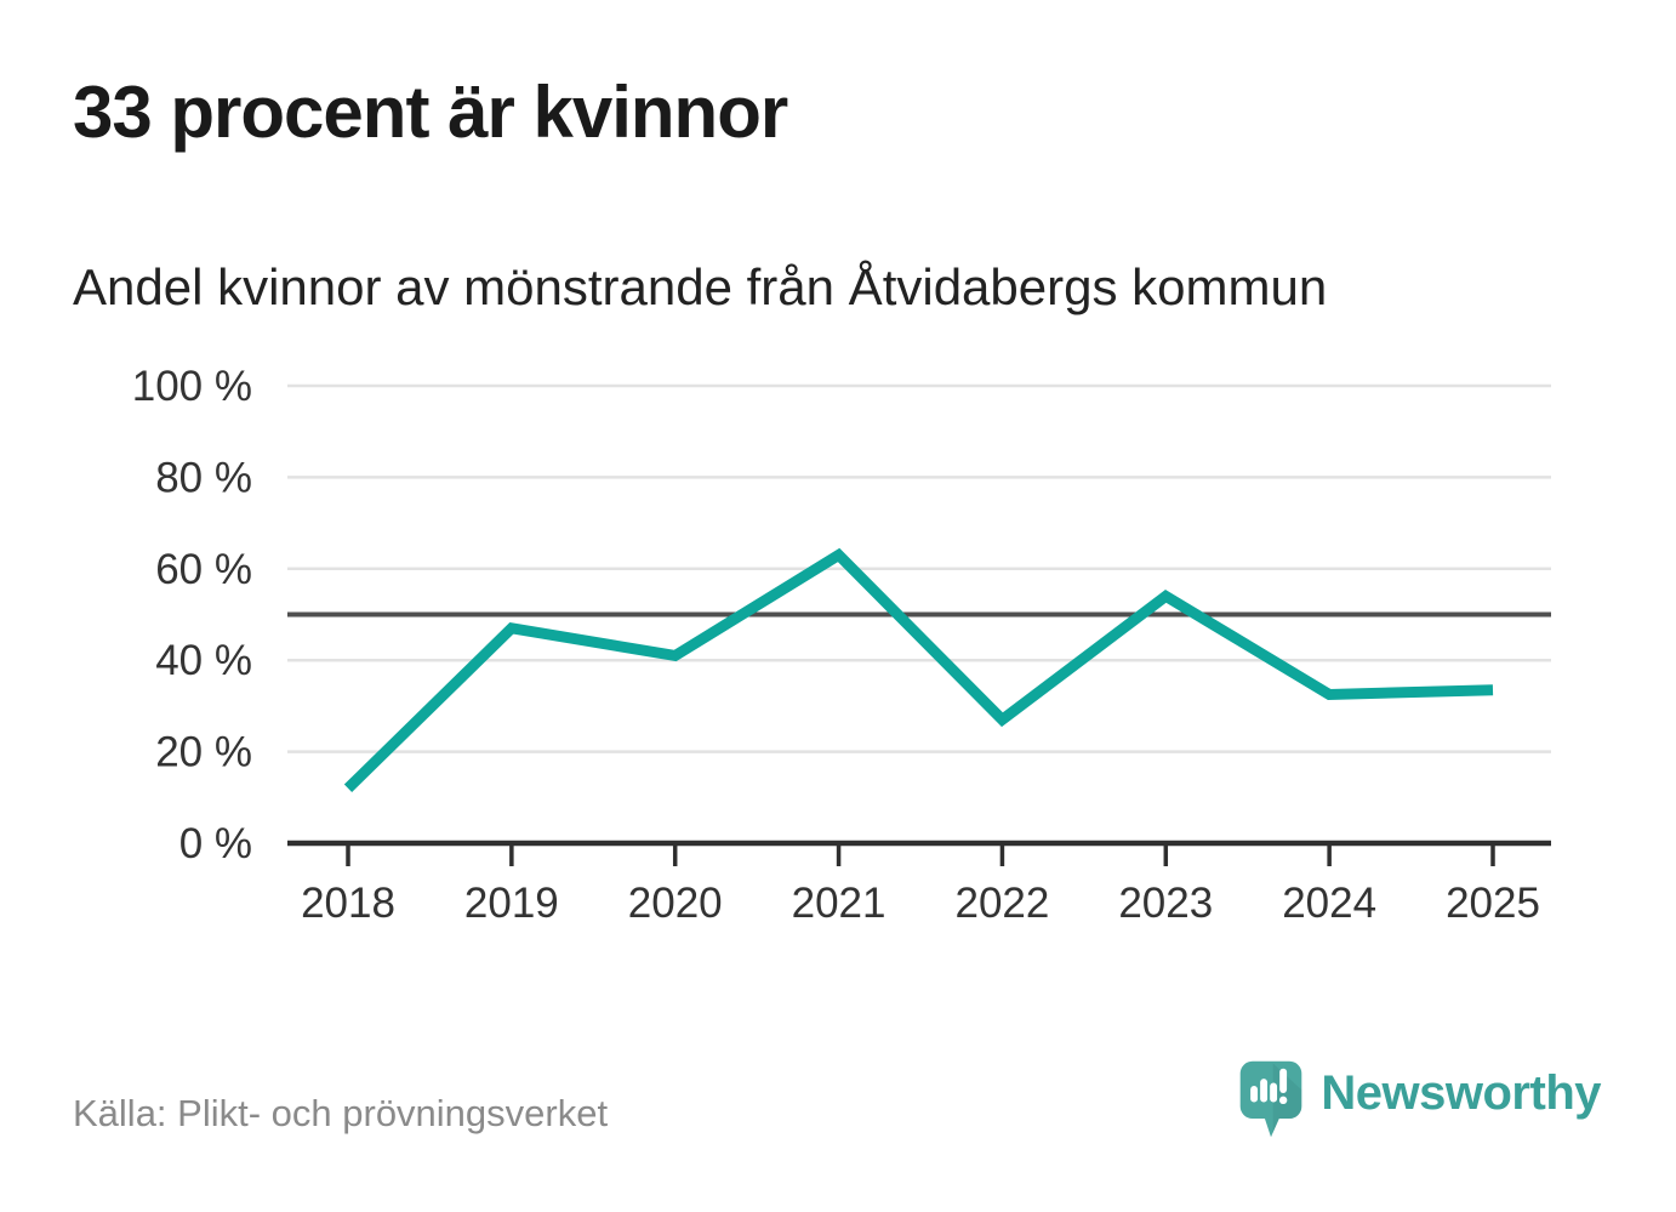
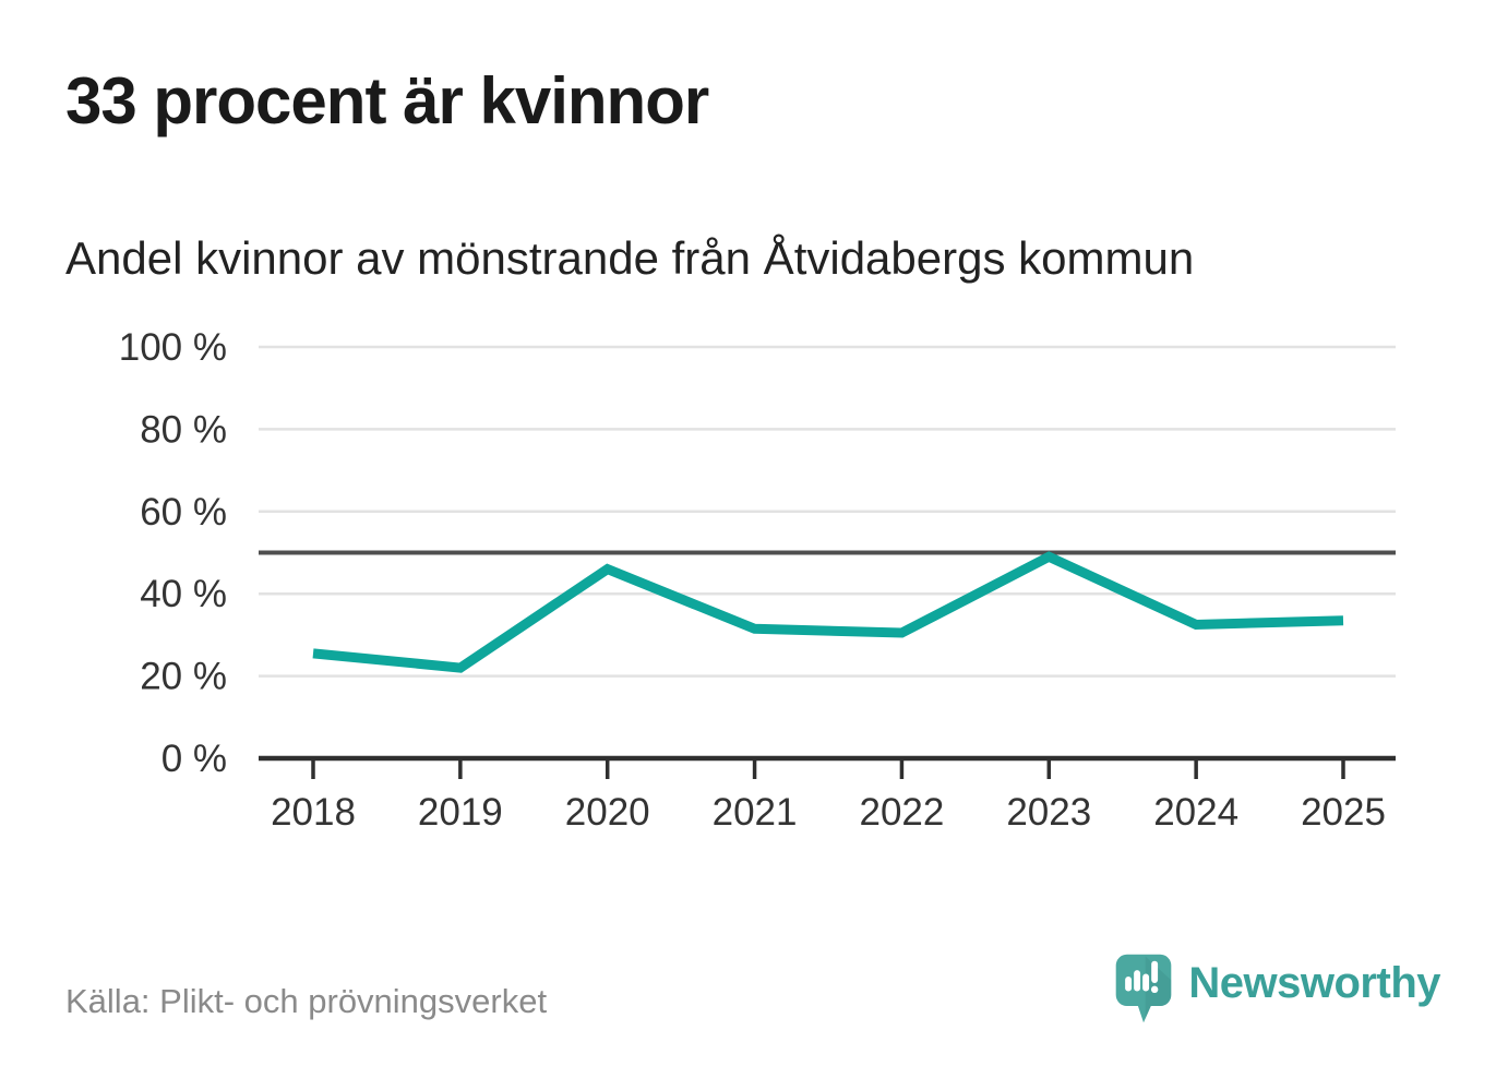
2018: 12% -> 26%
2019: 47% -> 22%
2020: 41% -> 46%
2021: 63% -> 32%
2022: 27% -> 30%
2023: 54% -> 49%
